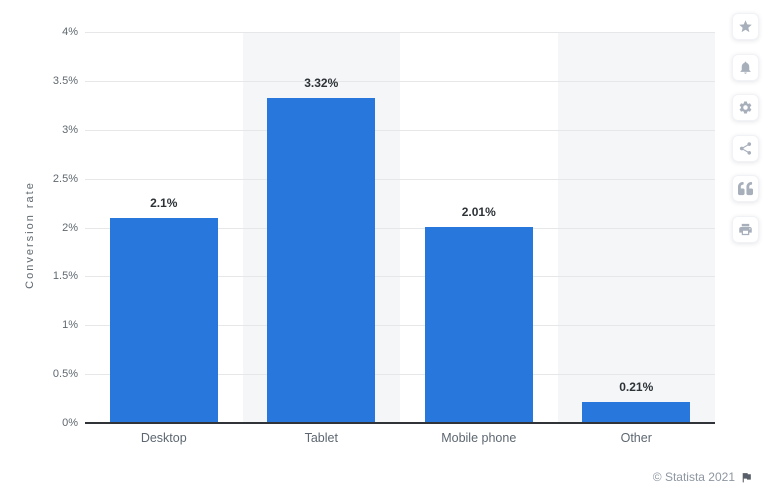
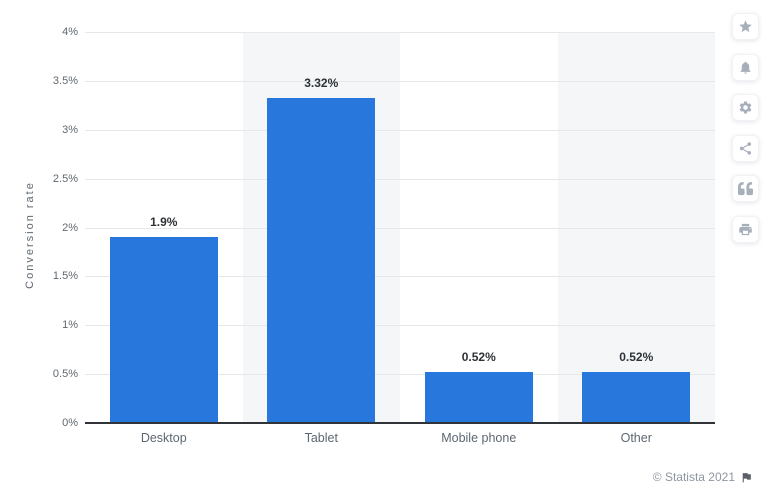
Desktop: 2.1% -> 1.9%
Mobile phone: 2.01% -> 0.52%
Other: 0.21% -> 0.52%
